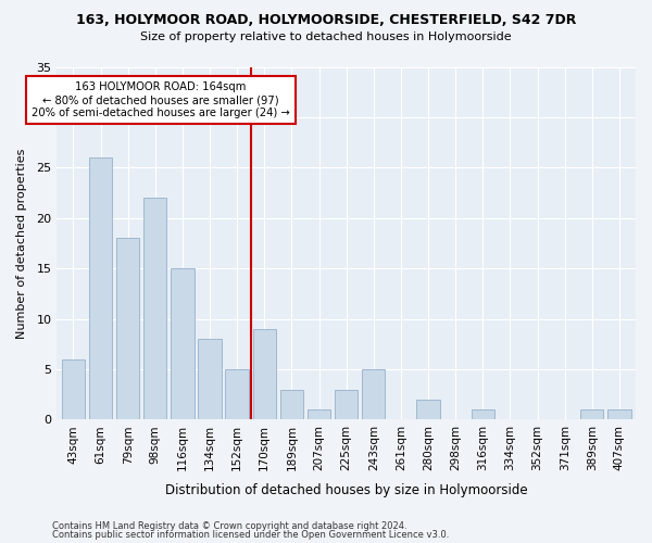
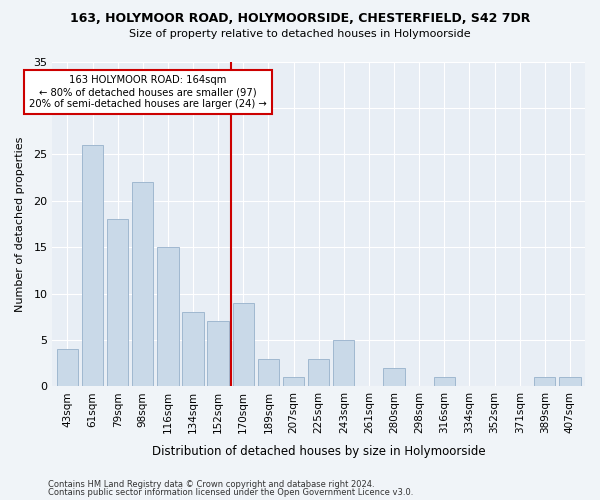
43sqm: 6 -> 4
152sqm: 5 -> 7
